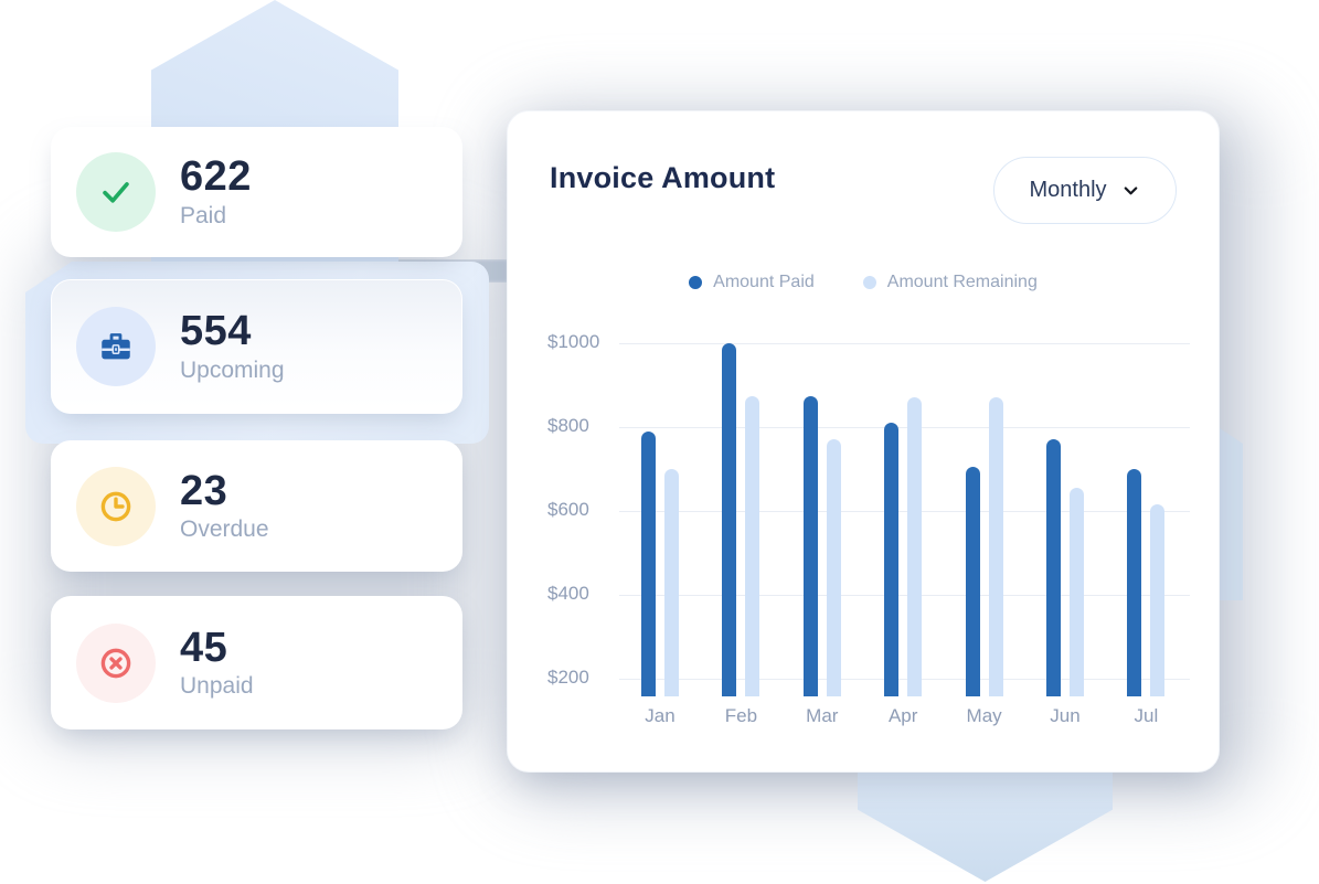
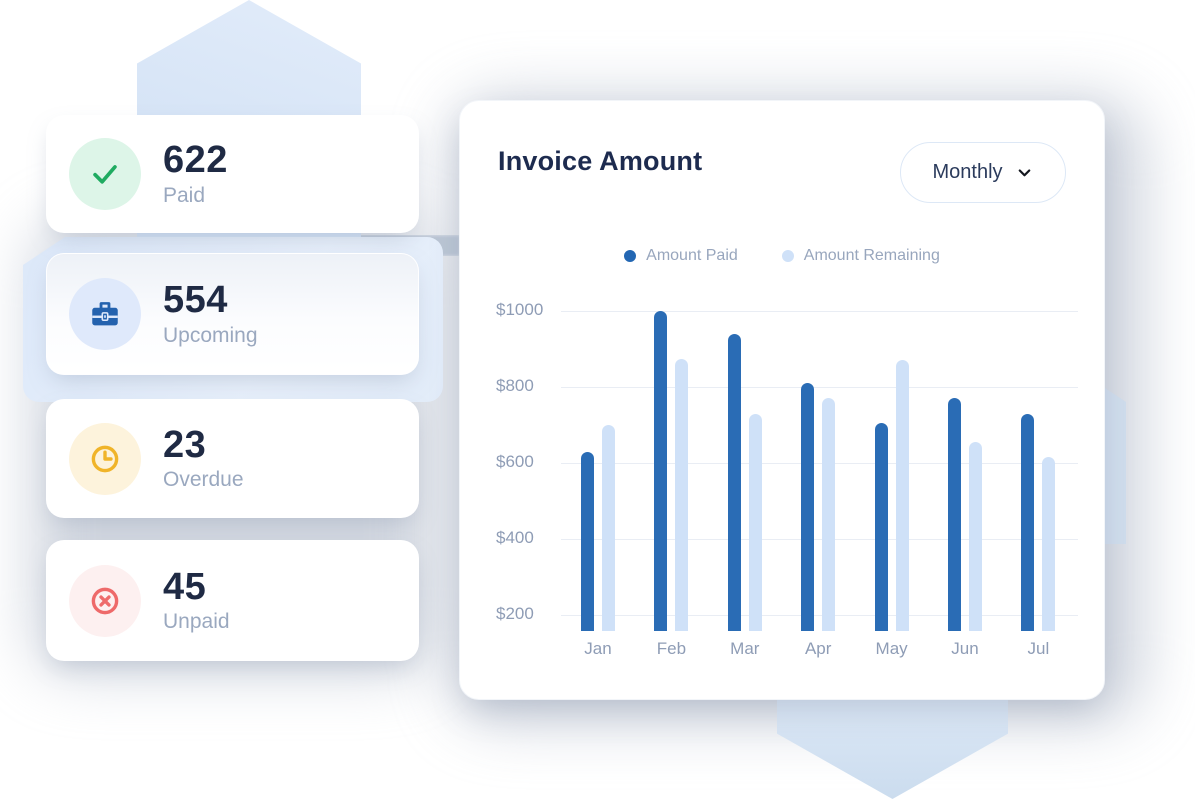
Amount Paid/Jan: $790 -> $630
Amount Paid/Mar: $880 -> $940
Amount Remaining/Mar: $770 -> $730
Amount Remaining/Apr: $870 -> $770
Amount Paid/Jul: $700 -> $730
